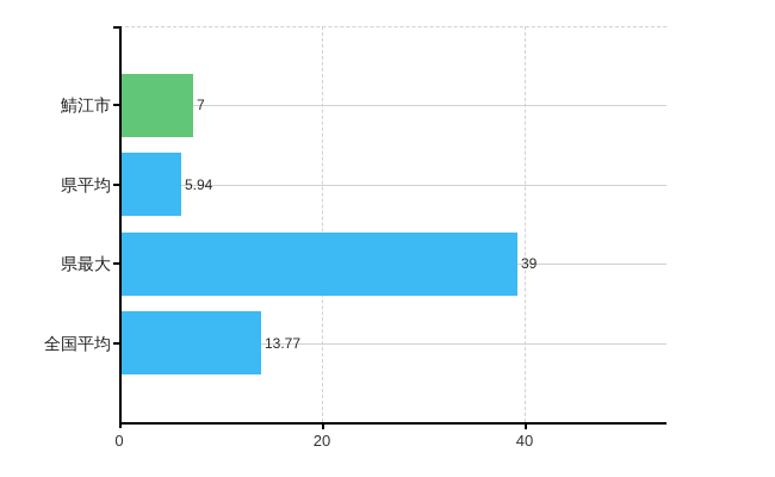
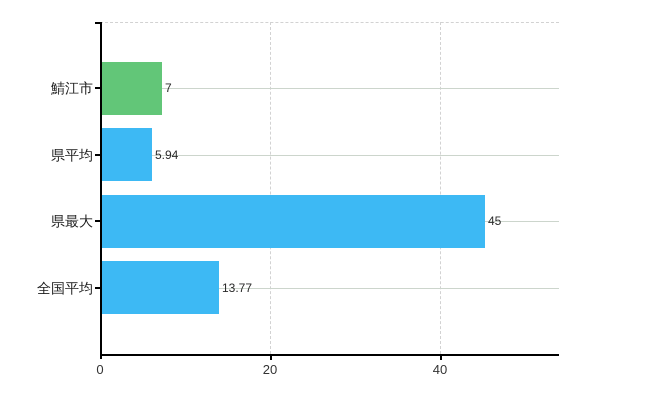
県最大: 39 -> 45
